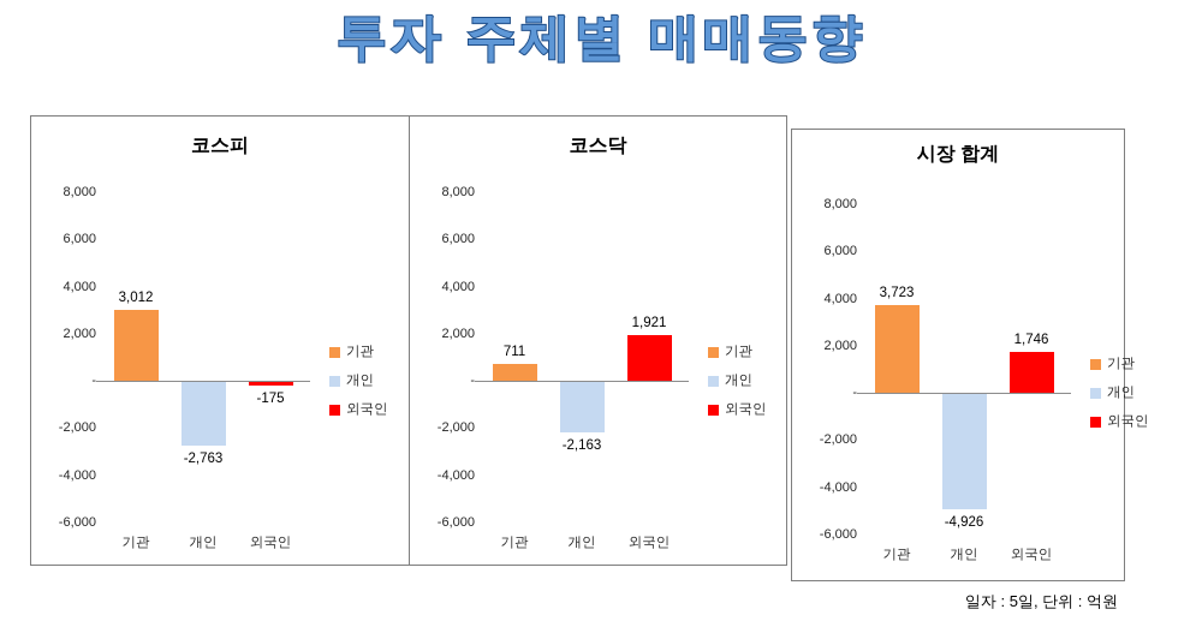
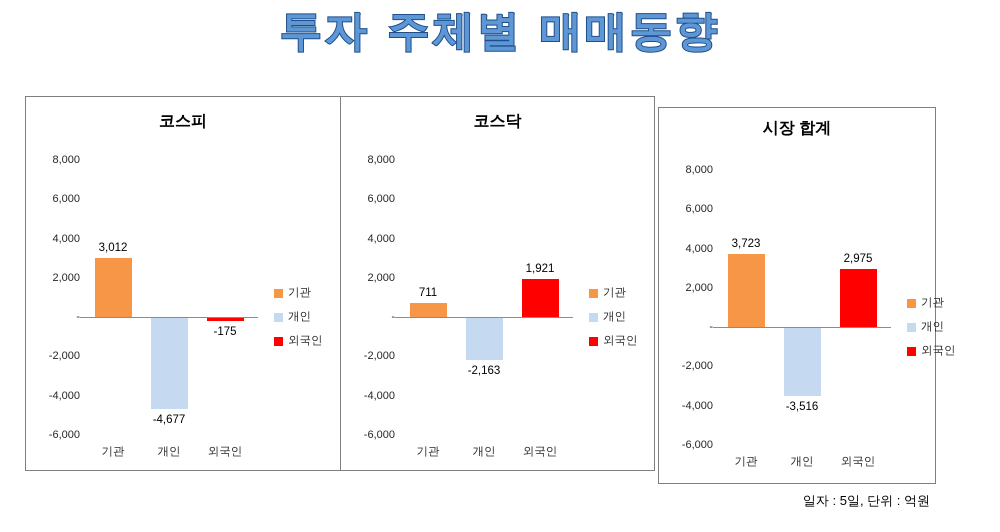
코스피/개인: -2,763 -> -4,677
시장 합계/개인: -4,926 -> -3,516
시장 합계/외국인: 1,746 -> 2,975
